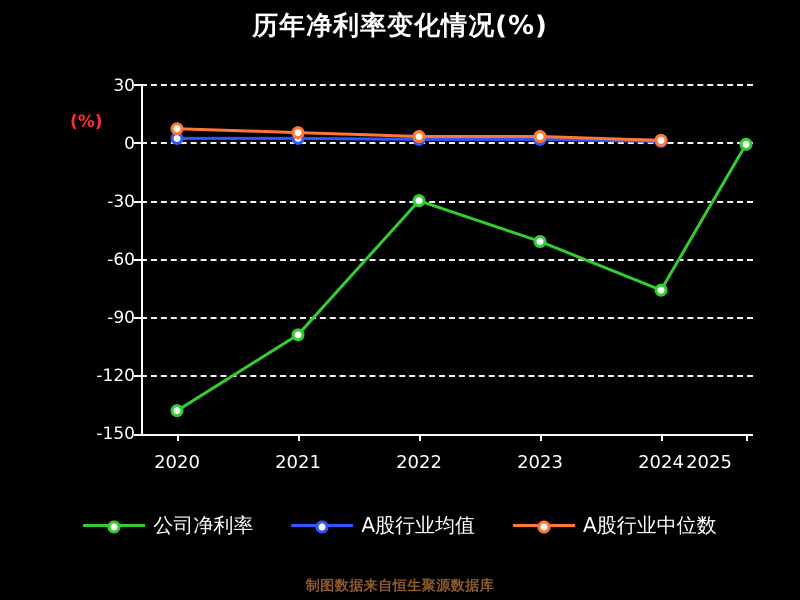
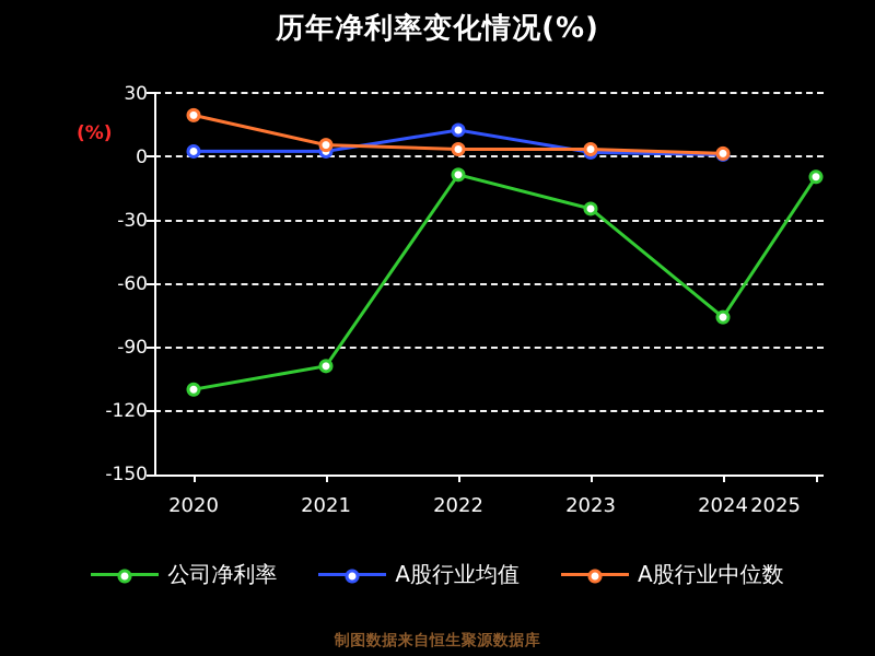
公司净利率/2020: -138 -> -110
A股行业中位数/2020: 7 -> 19
公司净利率/2022: -30 -> -9
A股行业均值/2022: 2 -> 12
公司净利率/2023: -51 -> -25
公司净利率/2025: -1 -> -10
